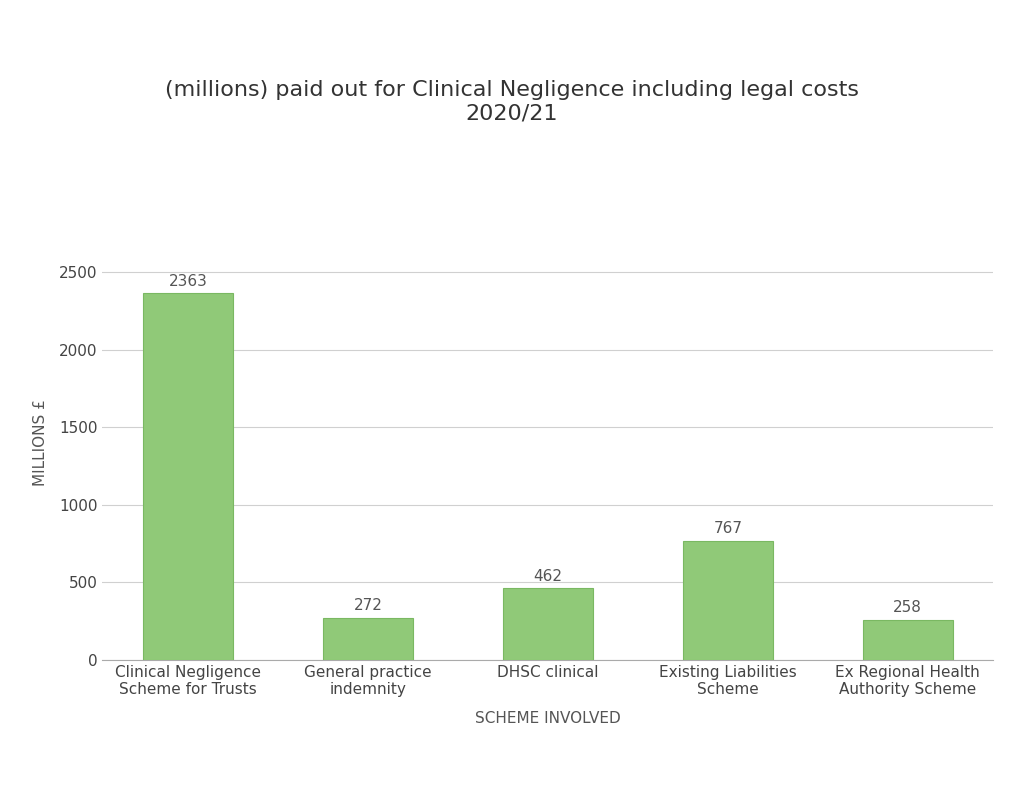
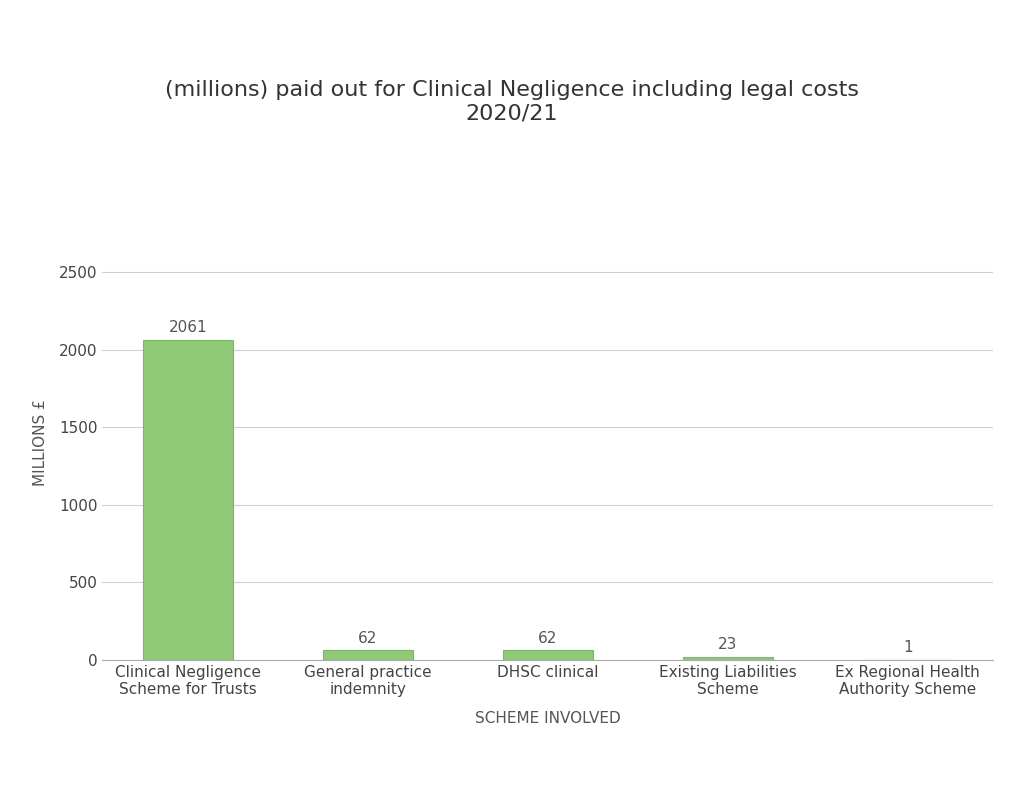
Clinical Negligence Scheme for Trusts: 2363 -> 2061
General practice indemnity: 272 -> 62
DHSC clinical: 462 -> 62
Existing Liabilities Scheme: 767 -> 23
Ex Regional Health Authority Scheme: 258 -> 1
